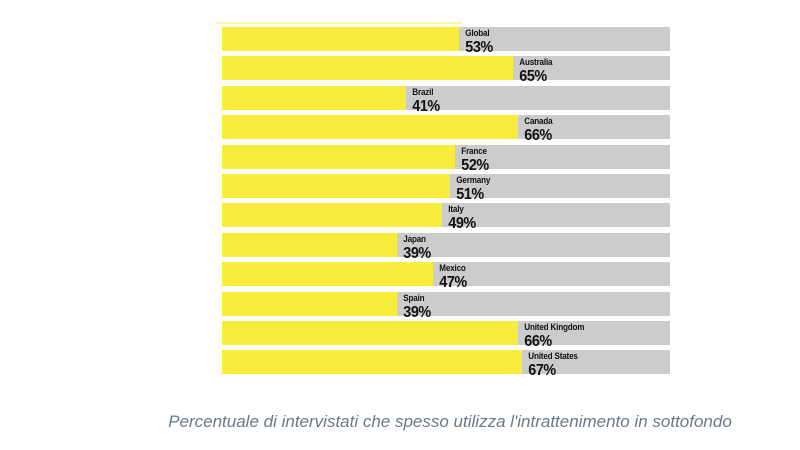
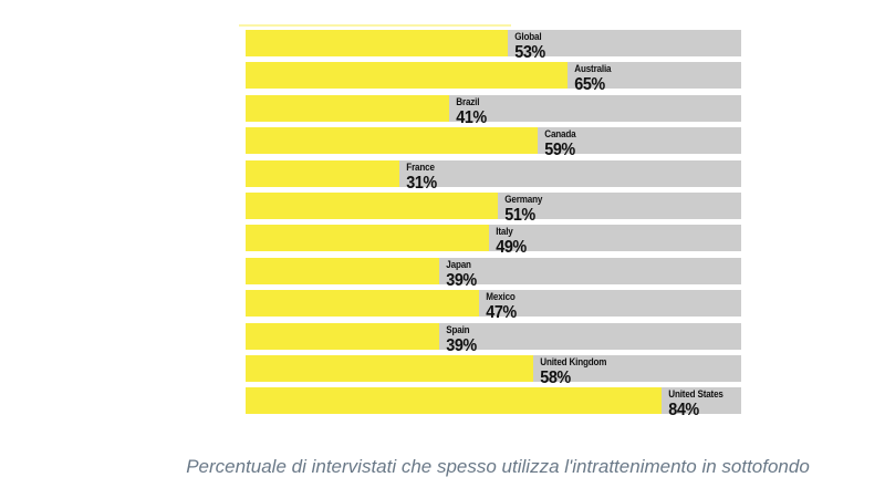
Canada: 66% -> 59%
France: 52% -> 31%
United Kingdom: 66% -> 58%
United States: 67% -> 84%
